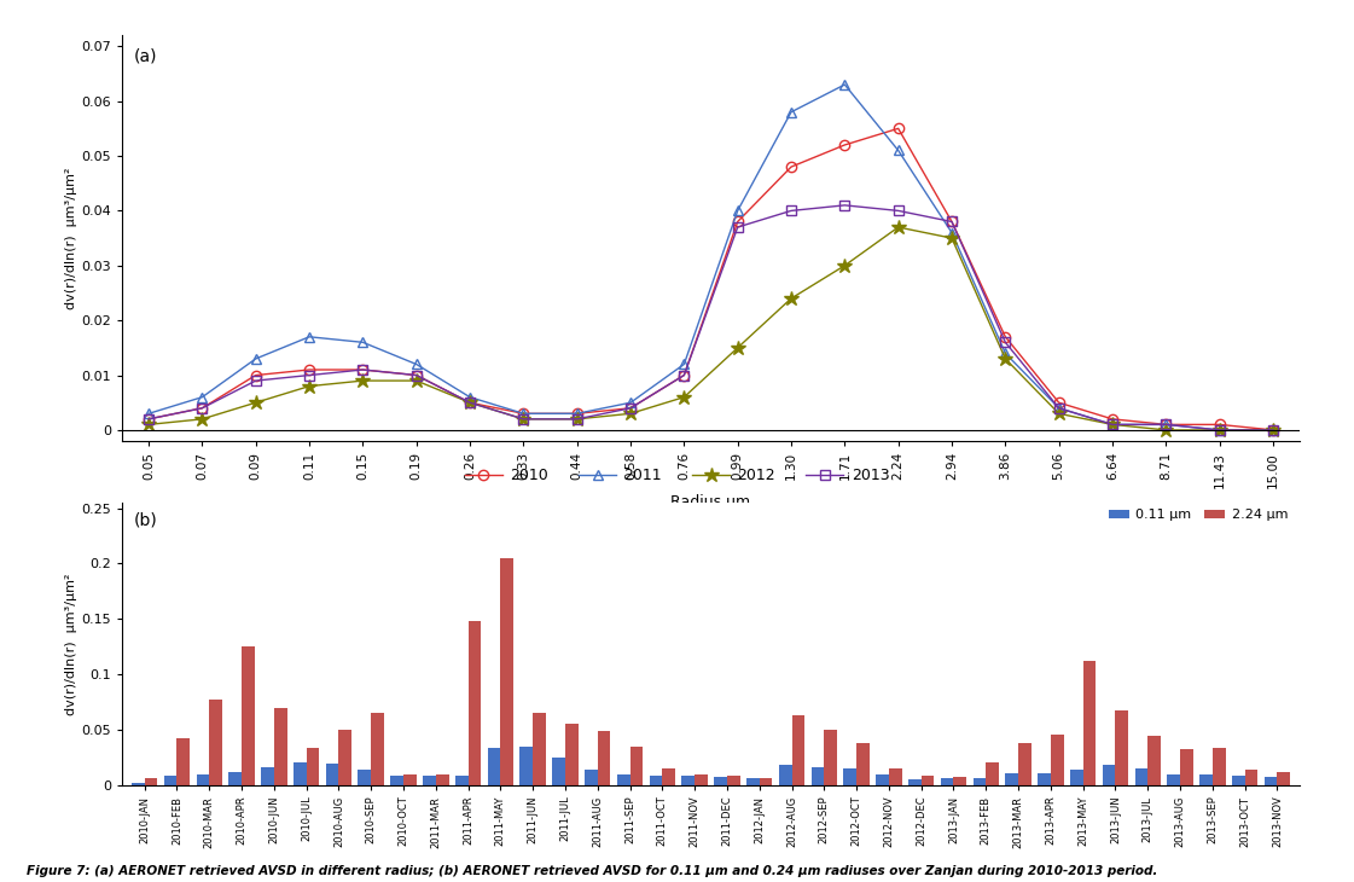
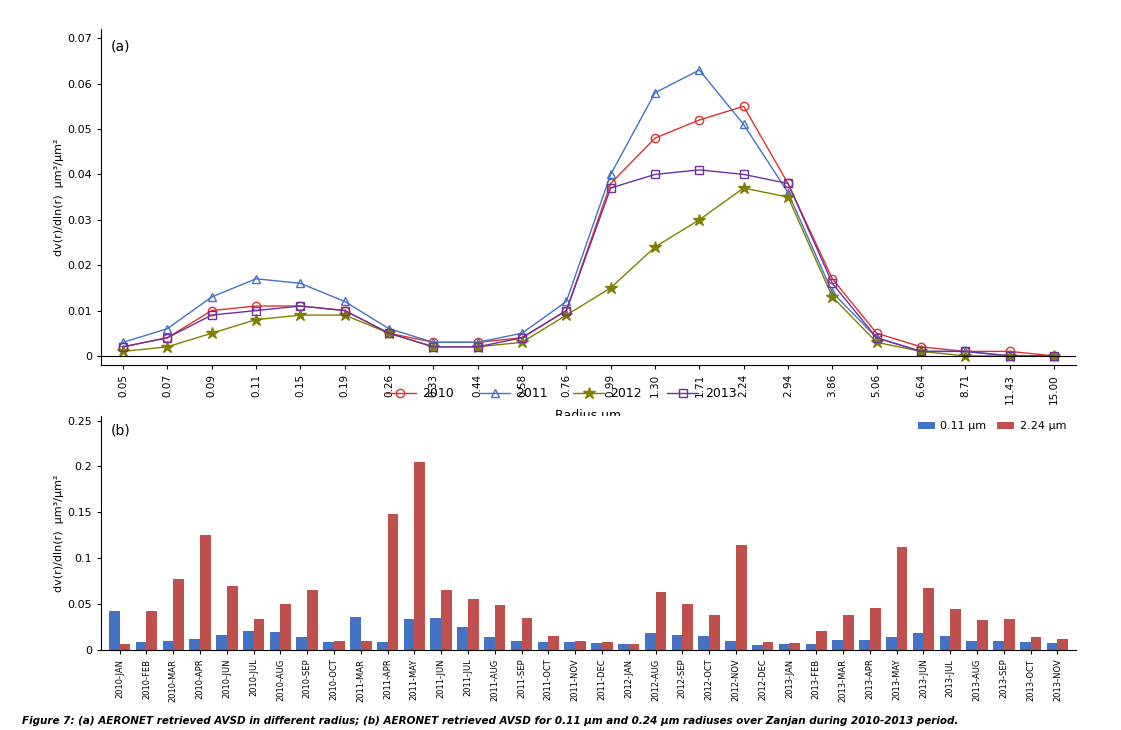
2012/0.76: 0.006 -> 0.009
0.11 μm/2010-JAN: 0.002 -> 0.042
0.11 μm/2011-MAR: 0.008 -> 0.036
2.24 μm/2012-NOV: 0.015 -> 0.114
